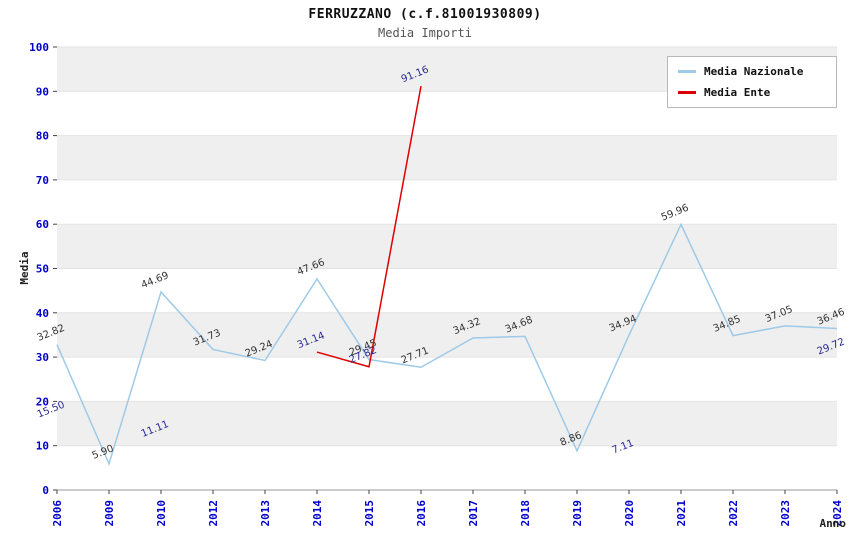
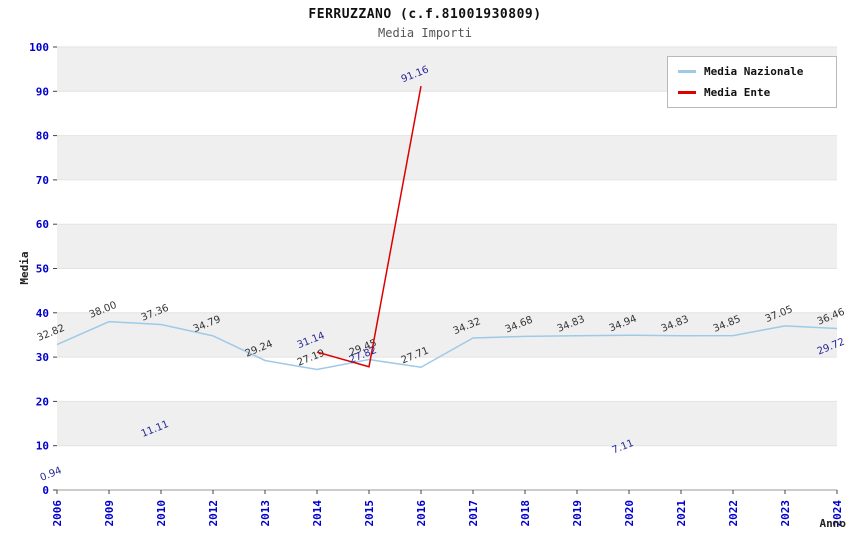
Media Ente/2006: 15.50 -> 0.94
Media Nazionale/2009: 5.90 -> 38.00
Media Nazionale/2010: 44.69 -> 37.36
Media Nazionale/2012: 31.73 -> 34.79
Media Nazionale/2014: 47.66 -> 27.19
Media Nazionale/2019: 8.86 -> 34.83
Media Nazionale/2021: 59.96 -> 34.83
